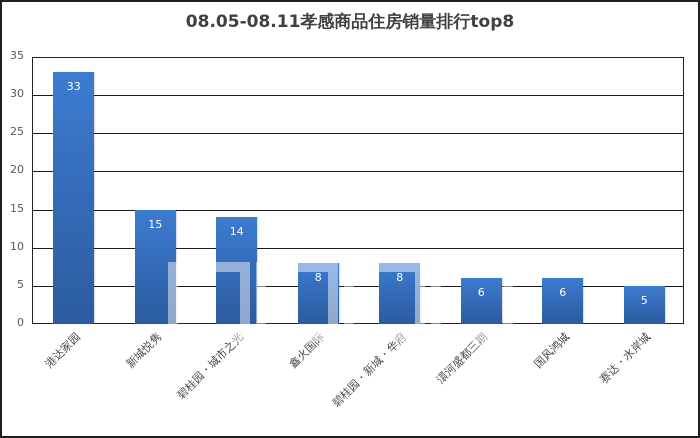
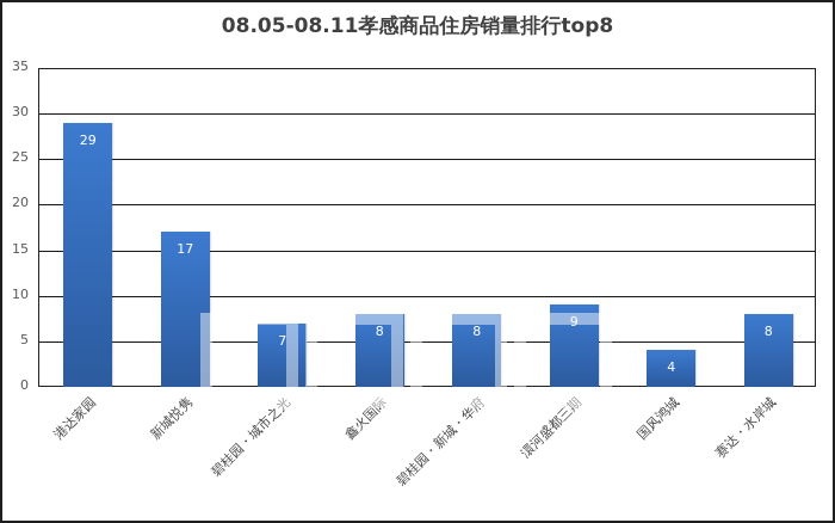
港达家园: 33 -> 29
新城悦隽: 15 -> 17
碧桂园・城市之光: 14 -> 7
澴河盛都三期: 6 -> 9
国风鸿城: 6 -> 4
赛达・水岸城: 5 -> 8
